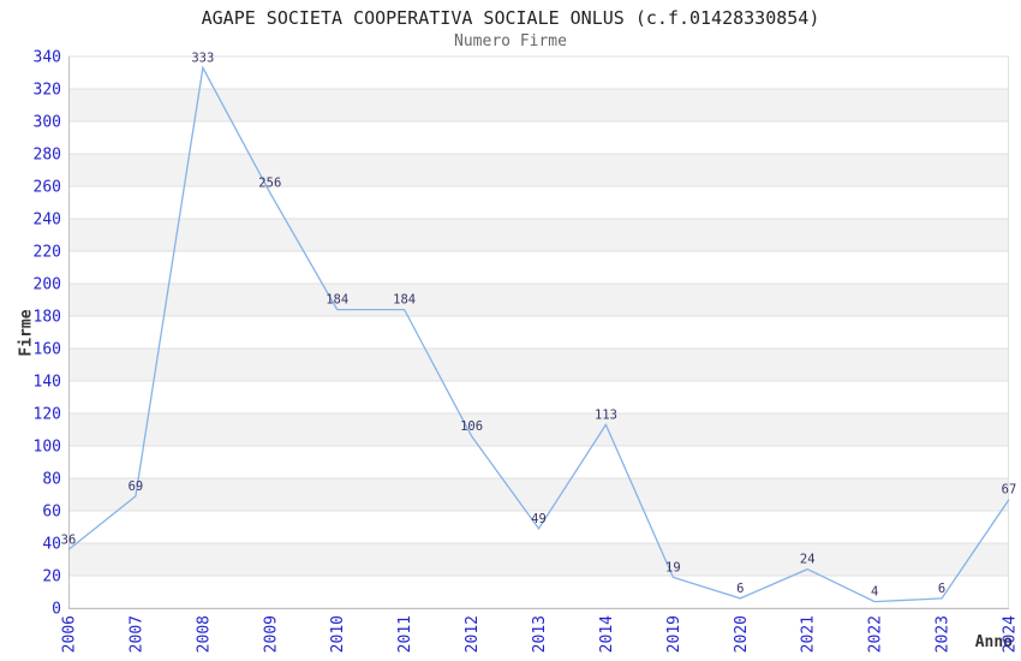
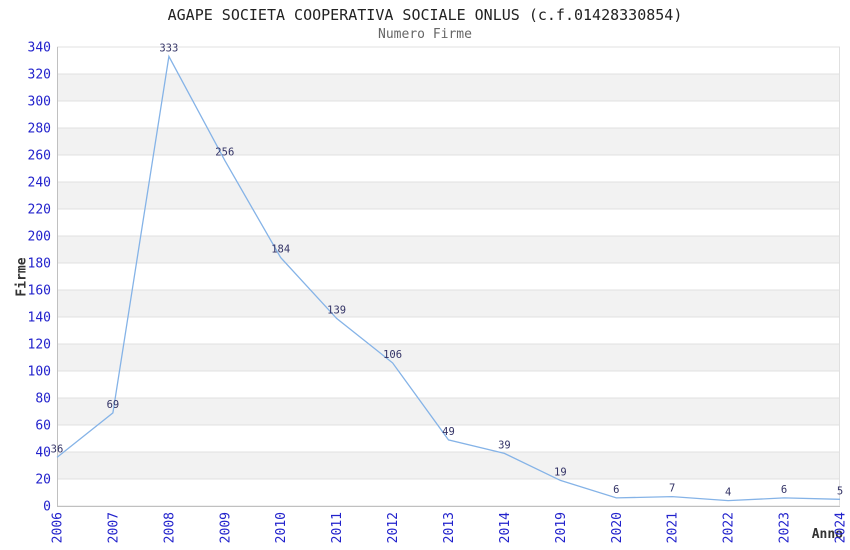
2011: 184 -> 139
2014: 113 -> 39
2021: 24 -> 7
2024: 67 -> 5
